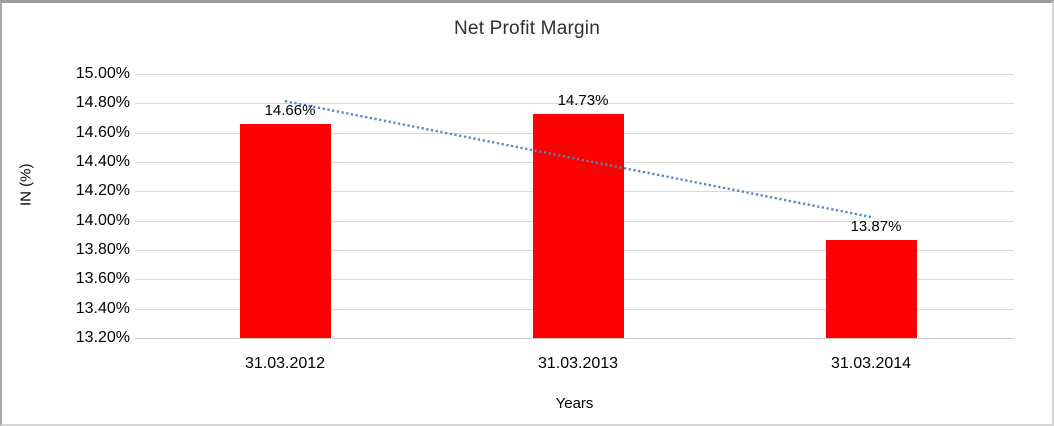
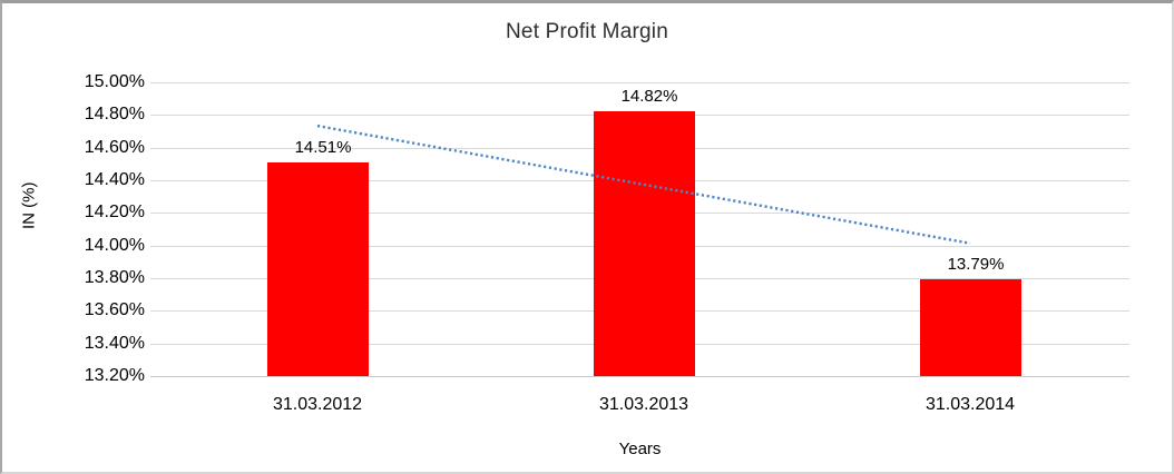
31.03.2012: 14.66% -> 14.51%
31.03.2013: 14.73% -> 14.82%
31.03.2014: 13.87% -> 13.79%
